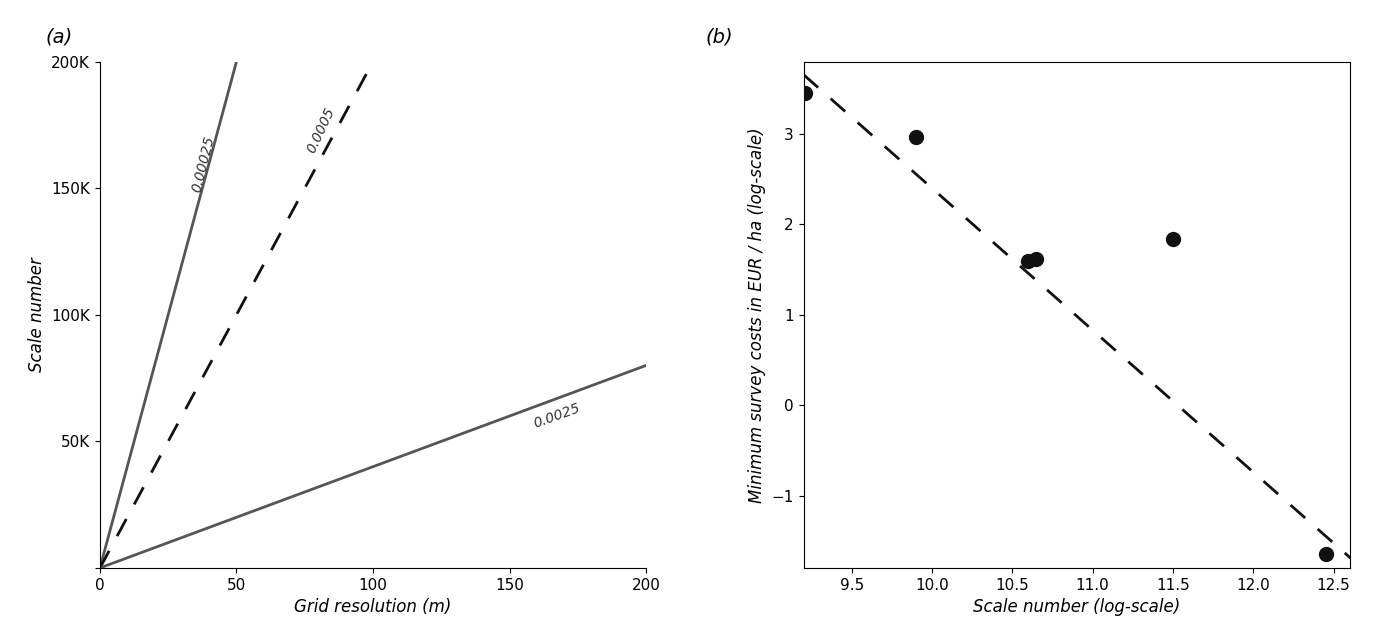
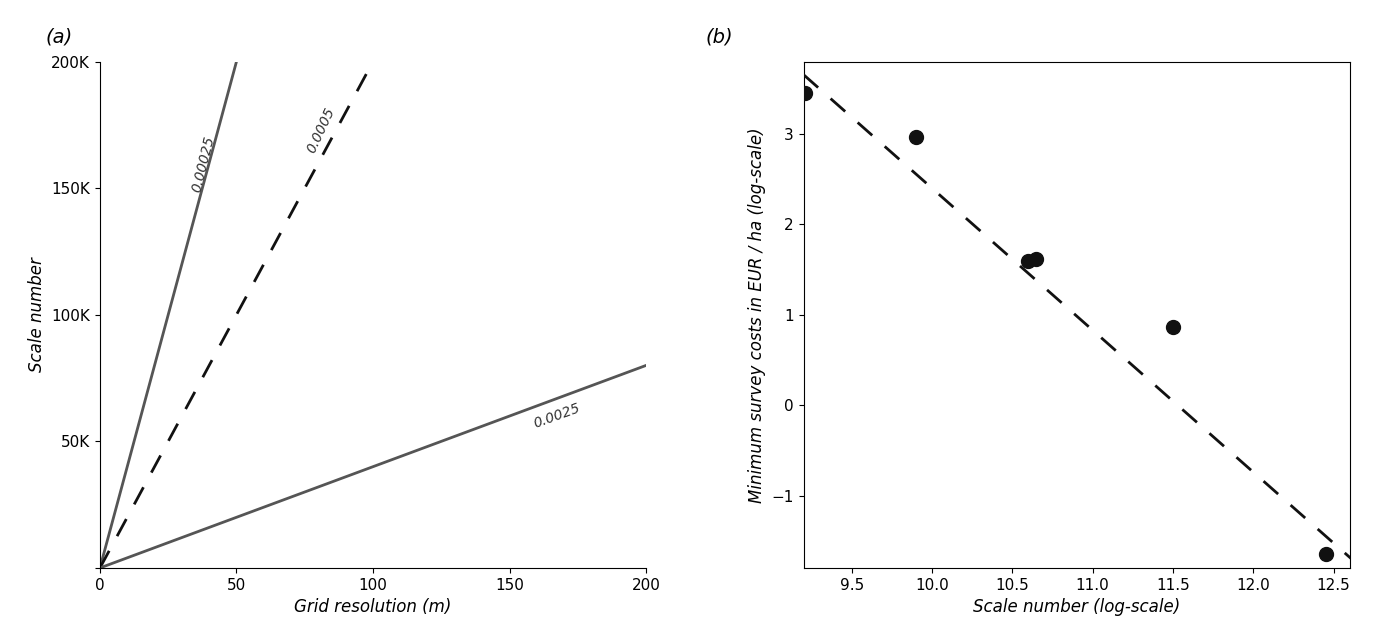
11.5: 1.84 -> 0.87
